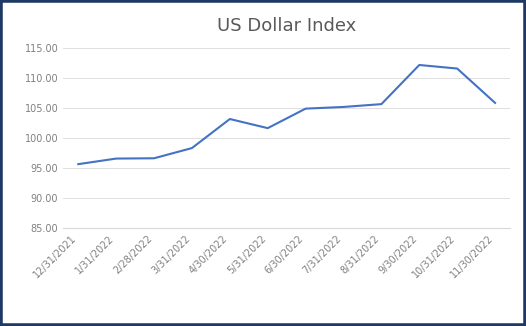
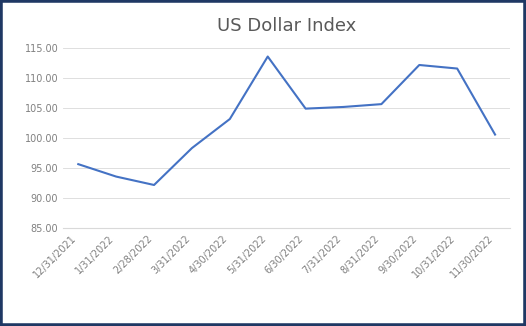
1/31/2022: 96.6 -> 93.6
2/28/2022: 96.7 -> 92.2
5/31/2022: 101.7 -> 113.6
11/30/2022: 105.9 -> 100.6
